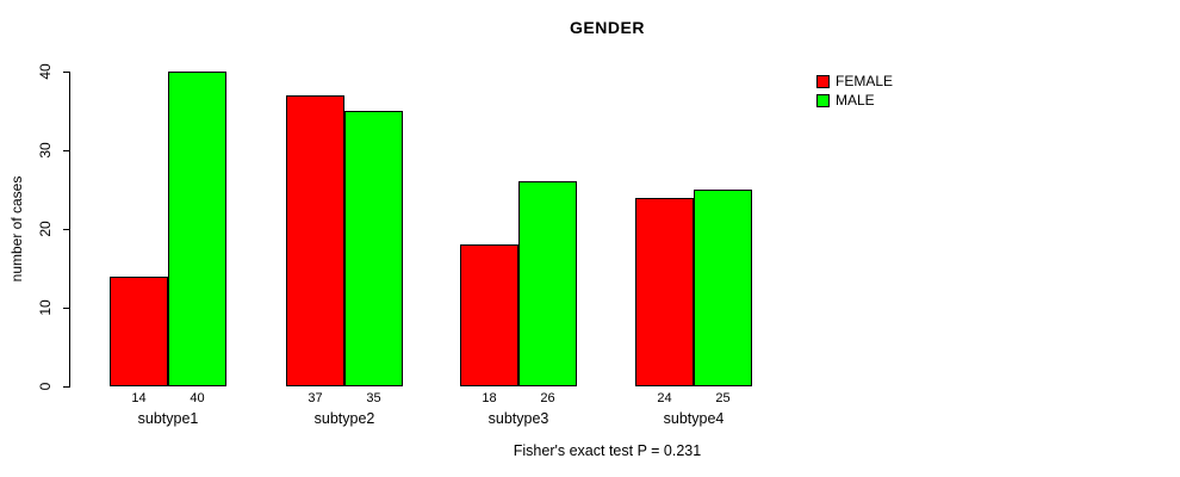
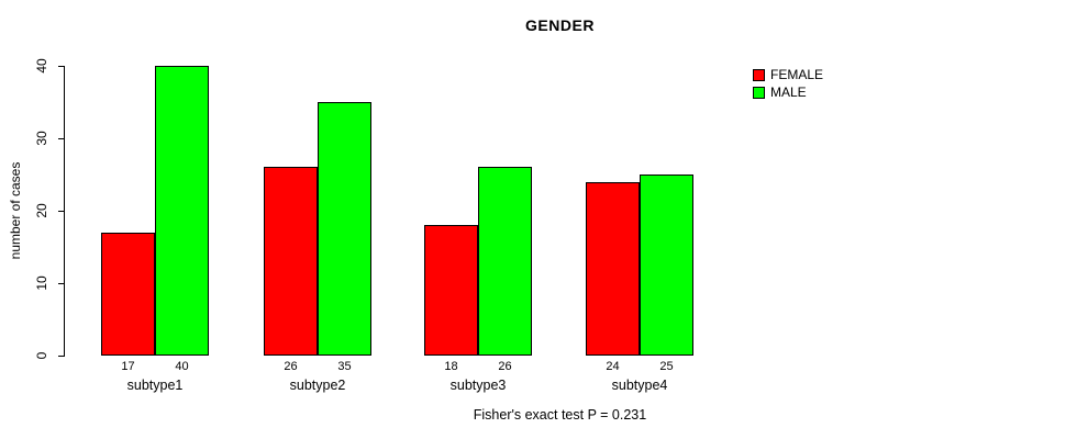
FEMALE/subtype1: 14 -> 17
FEMALE/subtype2: 37 -> 26
